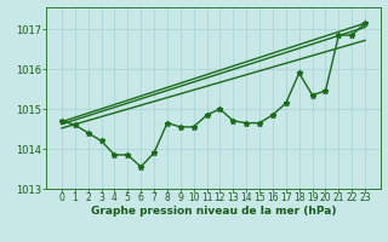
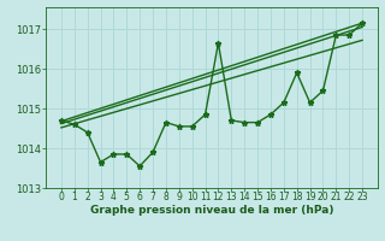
3: 1014.20 -> 1013.65
12: 1015.00 -> 1016.65
19: 1015.35 -> 1015.15
